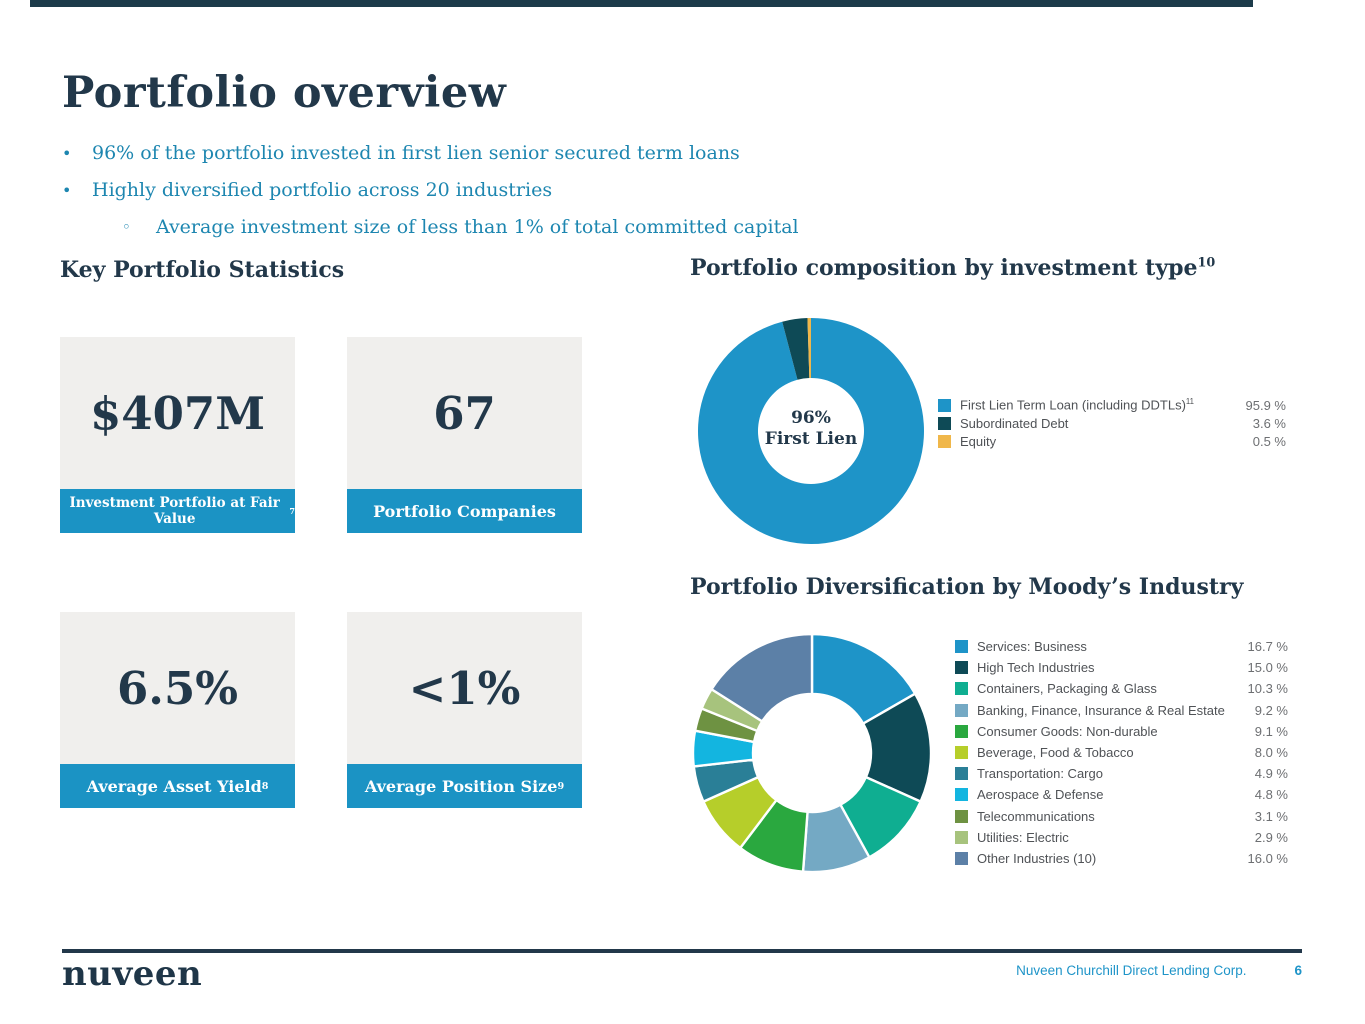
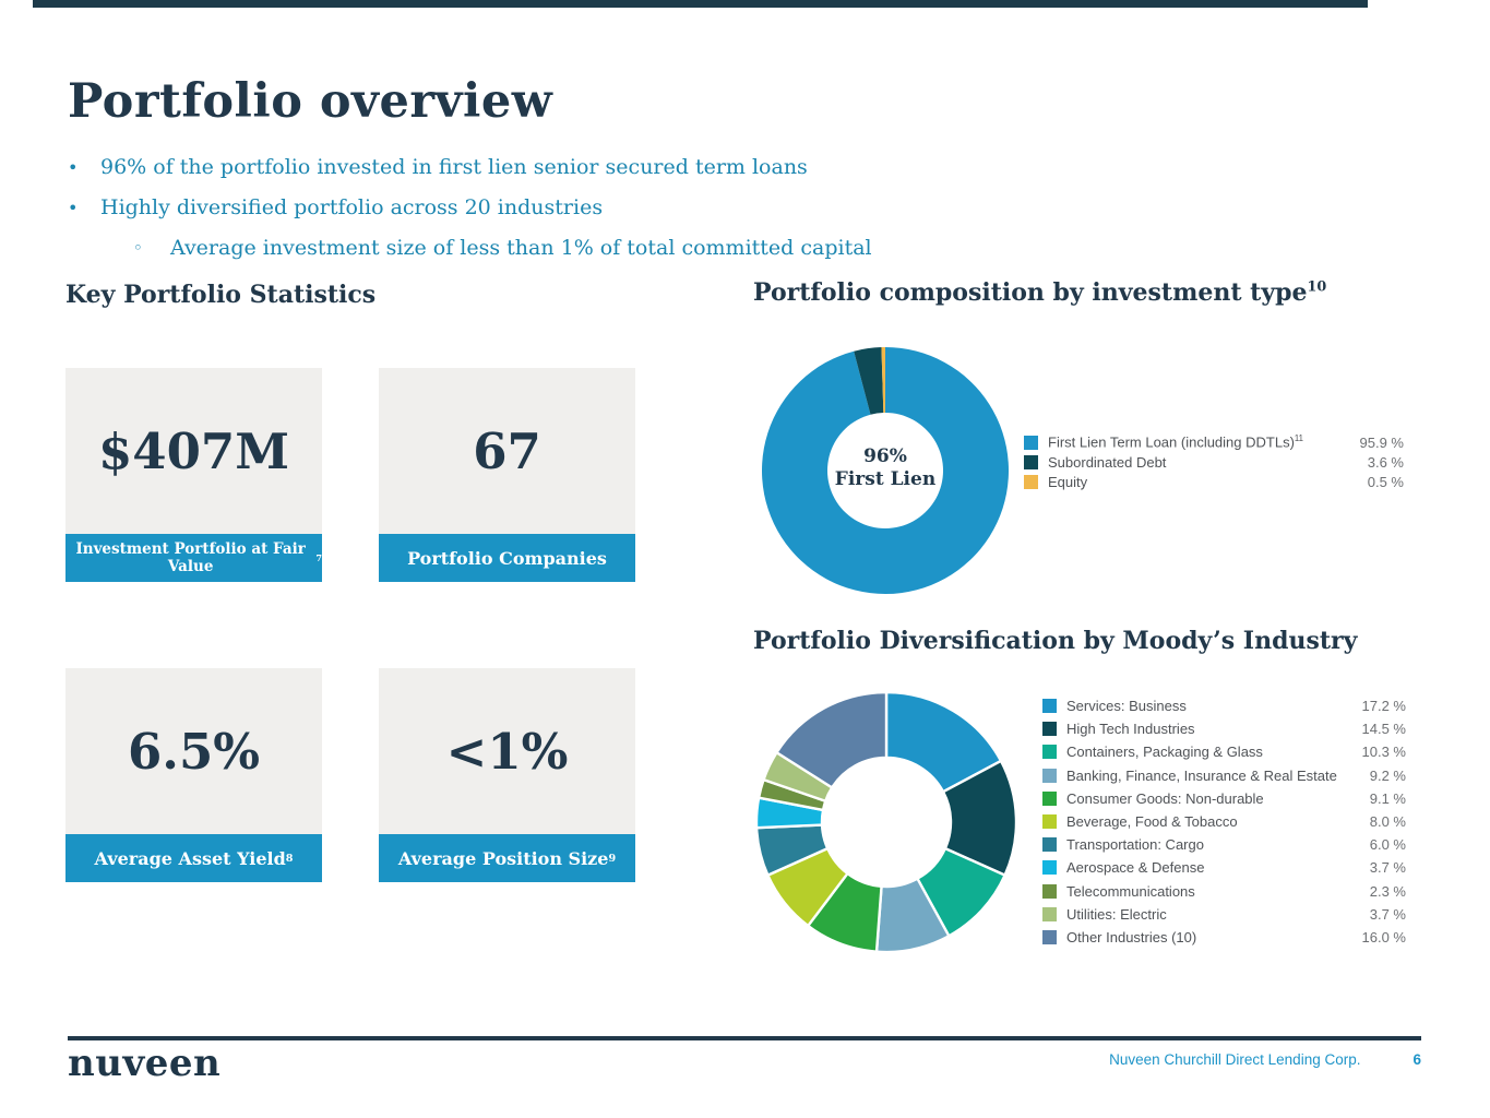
Portfolio Diversification by Moody’s Industry/Services: Business: 16.7 -> 17.2
Portfolio Diversification by Moody’s Industry/High Tech Industries: 15.0 -> 14.5
Portfolio Diversification by Moody’s Industry/Transportation: Cargo: 4.9 -> 6.0
Portfolio Diversification by Moody’s Industry/Aerospace & Defense: 4.8 -> 3.7
Portfolio Diversification by Moody’s Industry/Telecommunications: 3.1 -> 2.3
Portfolio Diversification by Moody’s Industry/Utilities: Electric: 2.9 -> 3.7
